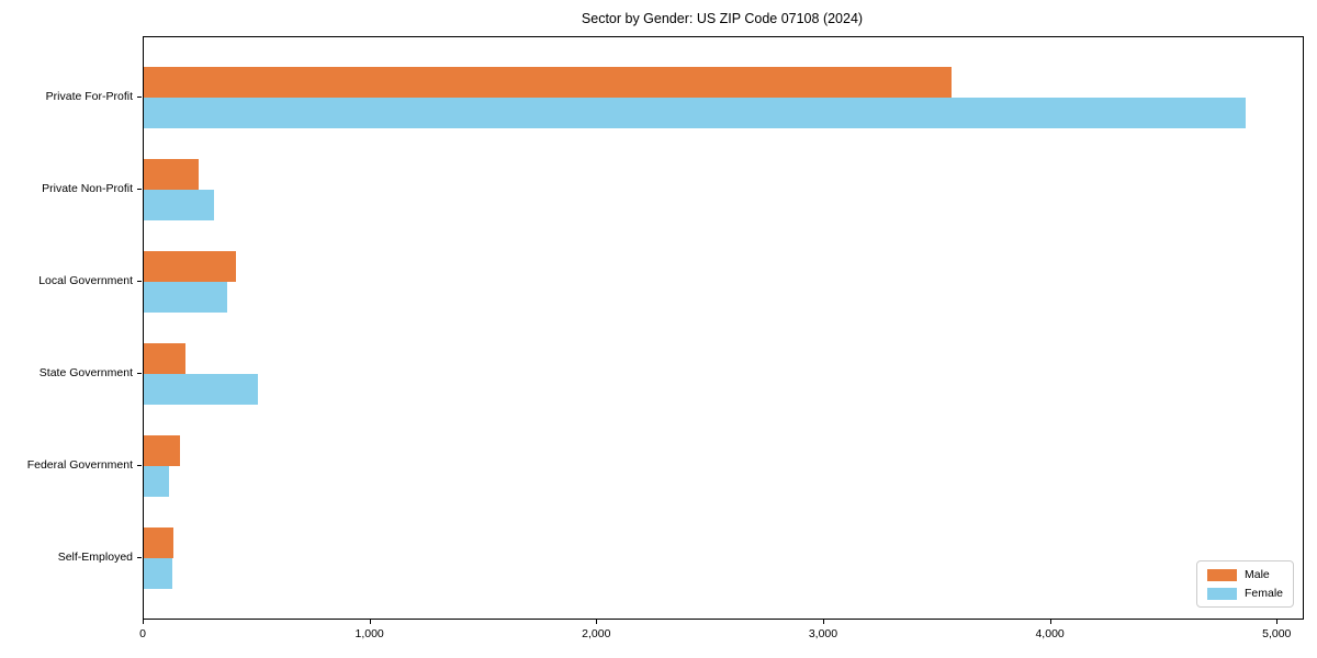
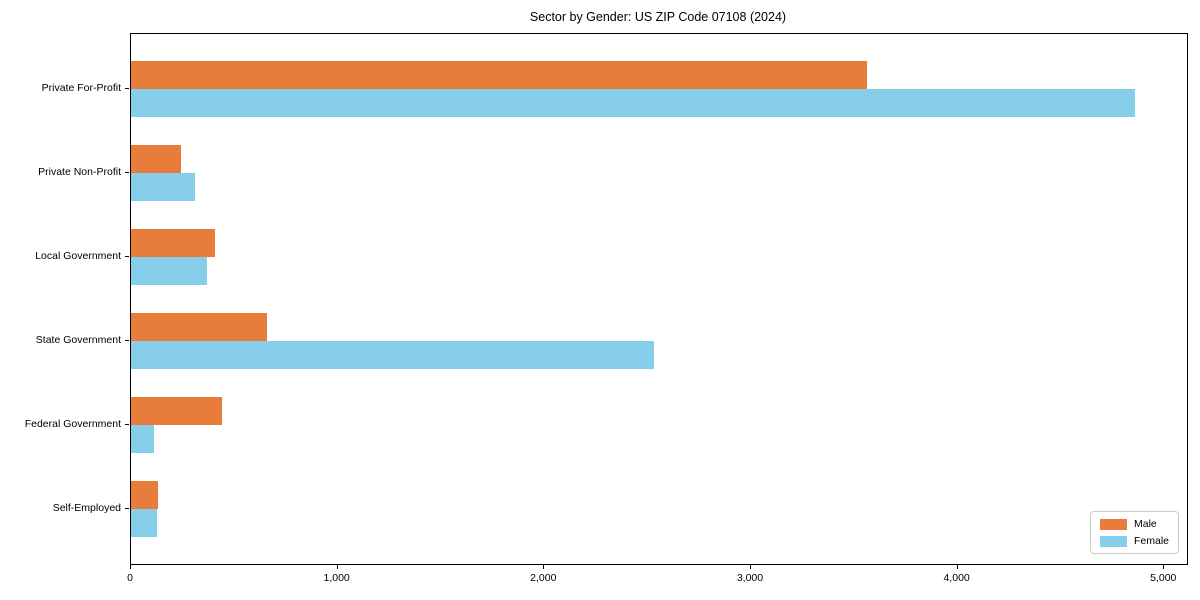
Male/State Government: 180 -> 660
Female/State Government: 500 -> 2530
Male/Federal Government: 160 -> 440
